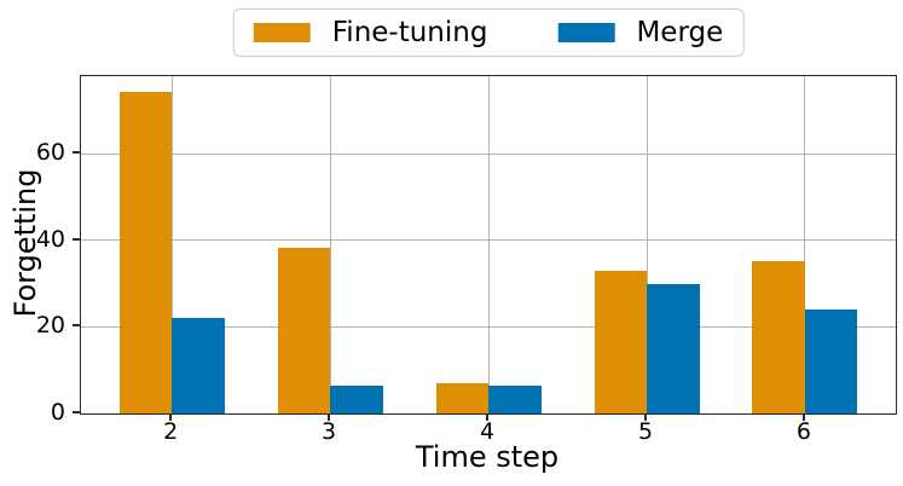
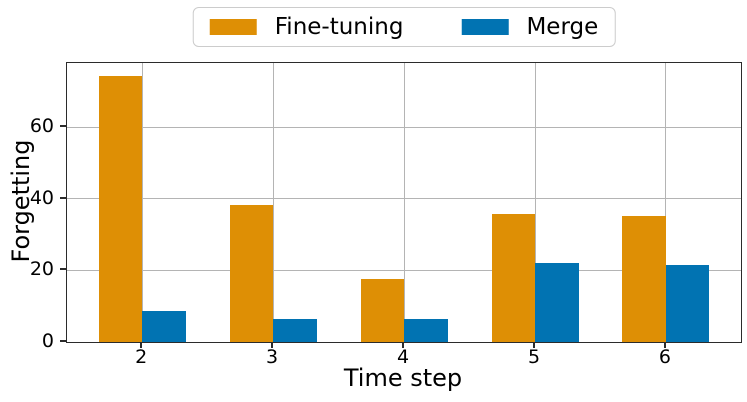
Merge/2: 22 -> 9
Fine-tuning/4: 7 -> 18
Fine-tuning/5: 33 -> 36
Merge/5: 30 -> 22
Merge/6: 24 -> 21
